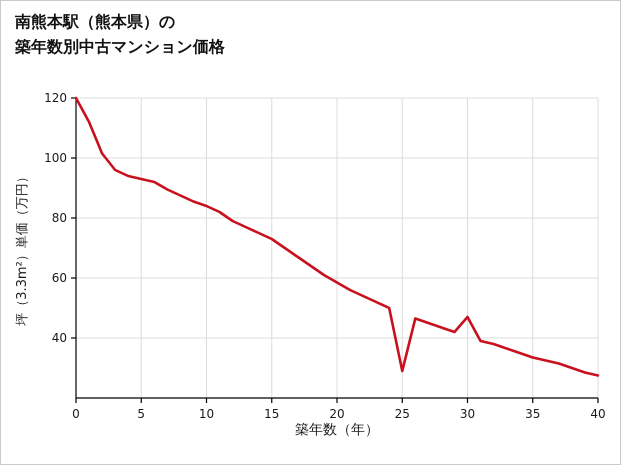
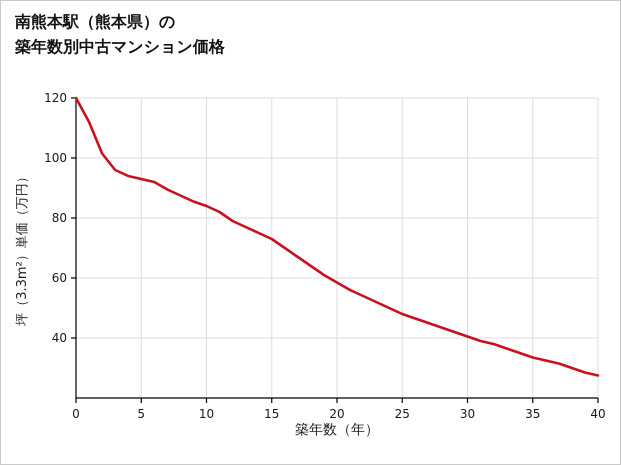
25: 29 -> 48
30: 47 -> 40
